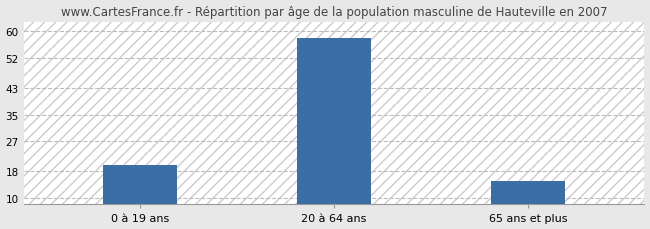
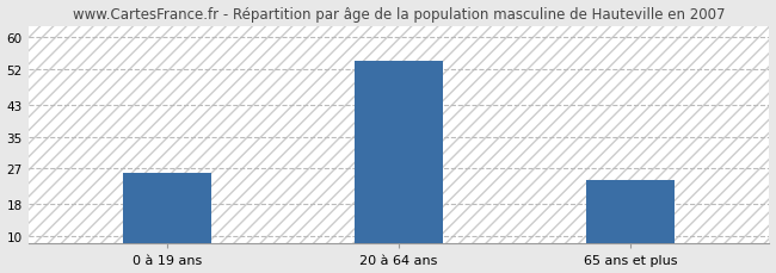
0 à 19 ans: 20 -> 26
20 à 64 ans: 58 -> 54
65 ans et plus: 15 -> 24
